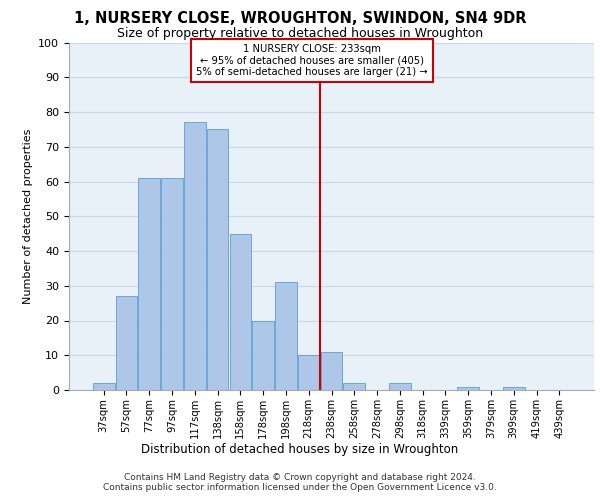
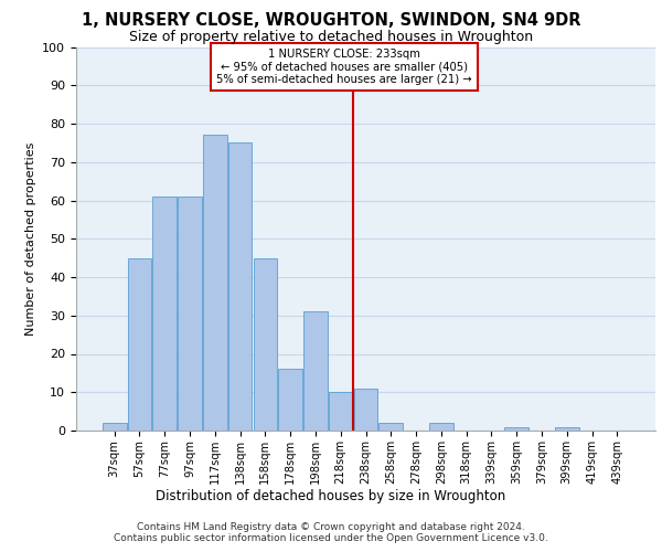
57sqm: 27 -> 45
178sqm: 20 -> 16
